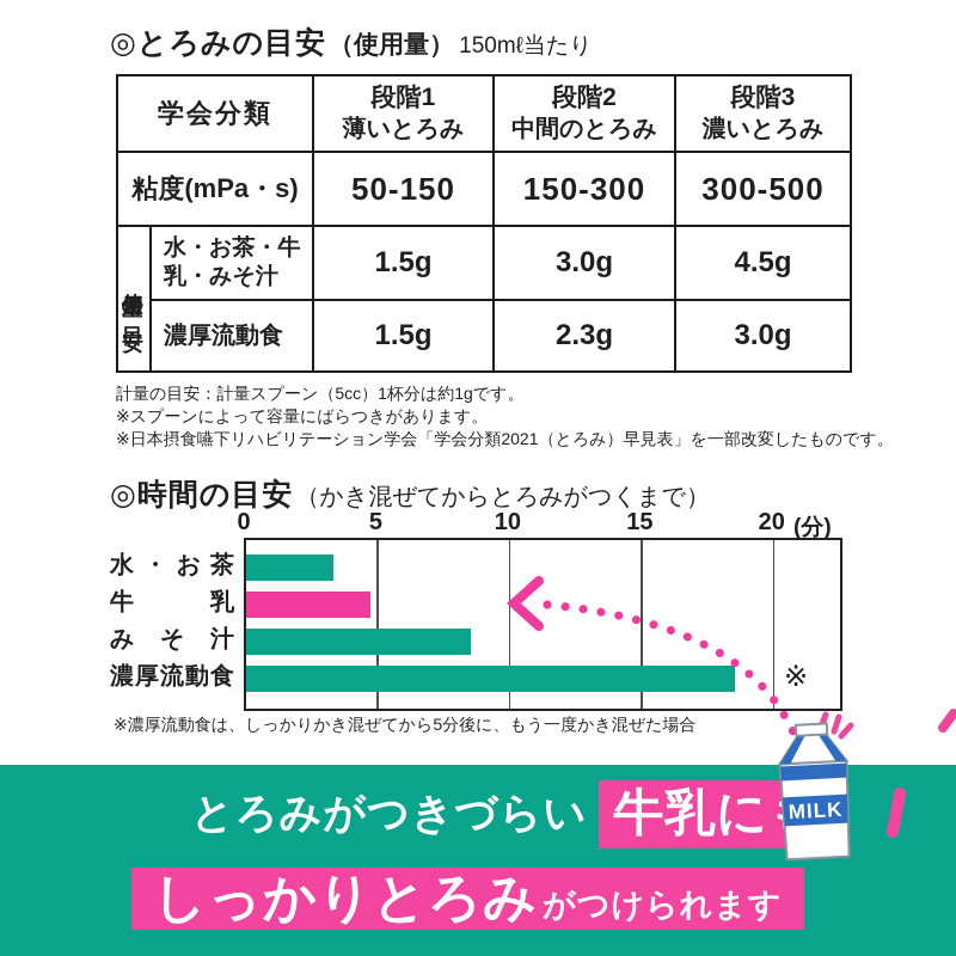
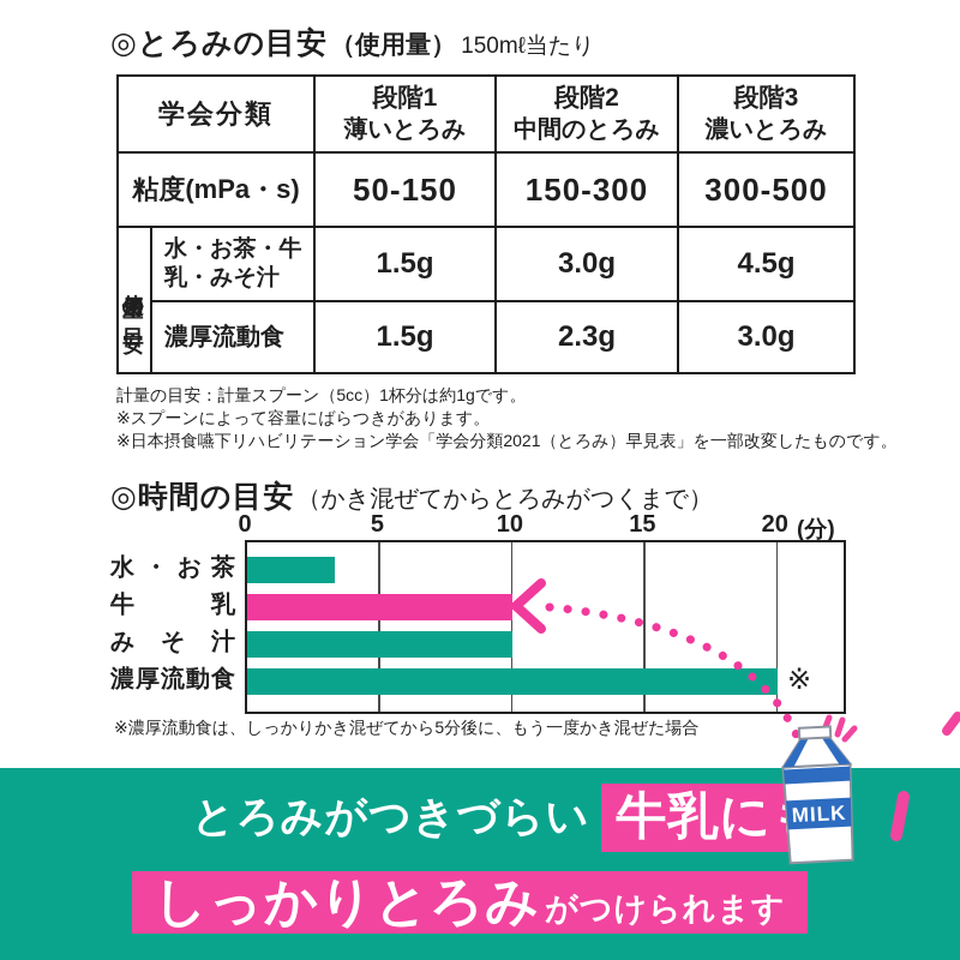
牛乳: 4.7 -> 10.0
みそ汁: 8.5 -> 10.0
濃厚流動食: 18.5 -> 20.0
